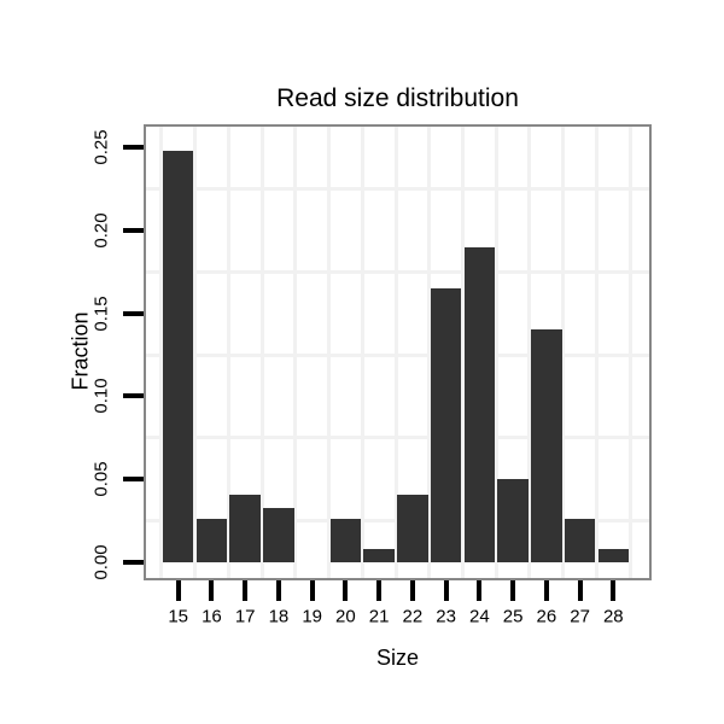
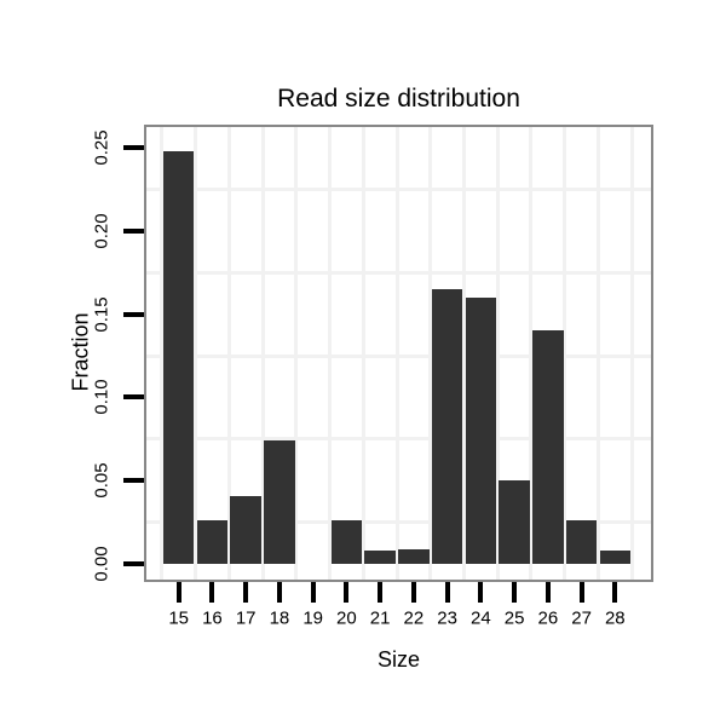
18: 0.033 -> 0.074
22: 0.041 -> 0.009
24: 0.190 -> 0.160
